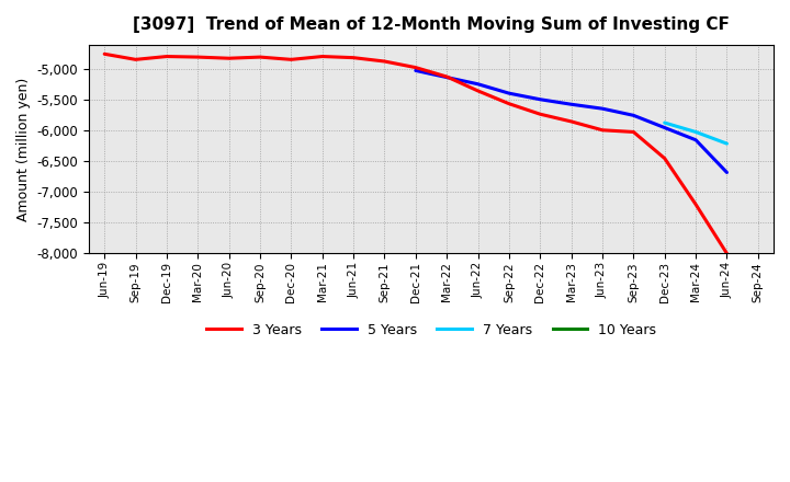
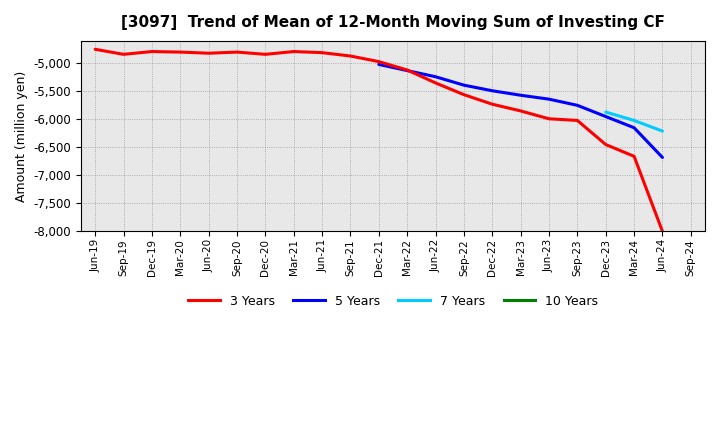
3 Years/Mar-24: -7,200 -> -6,660
